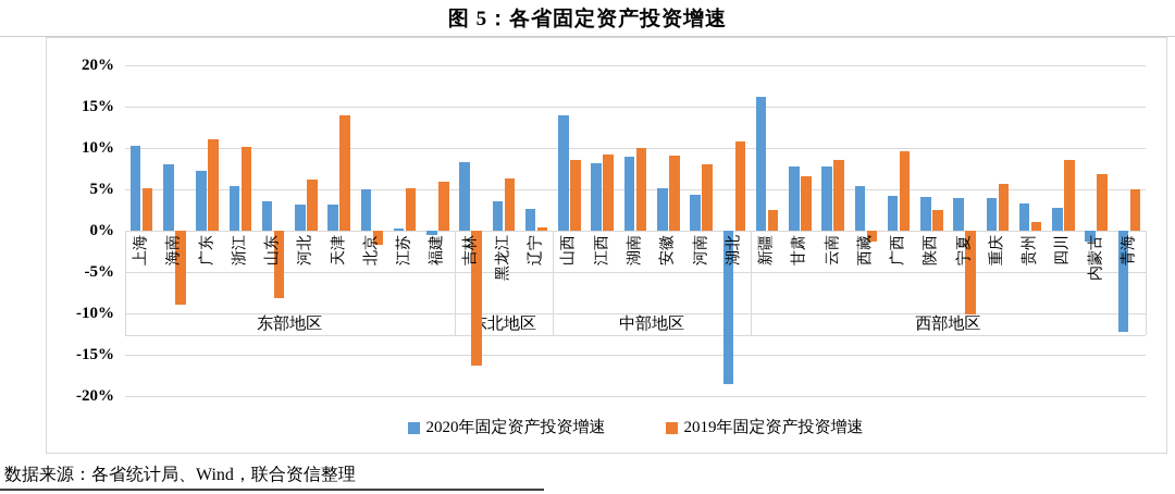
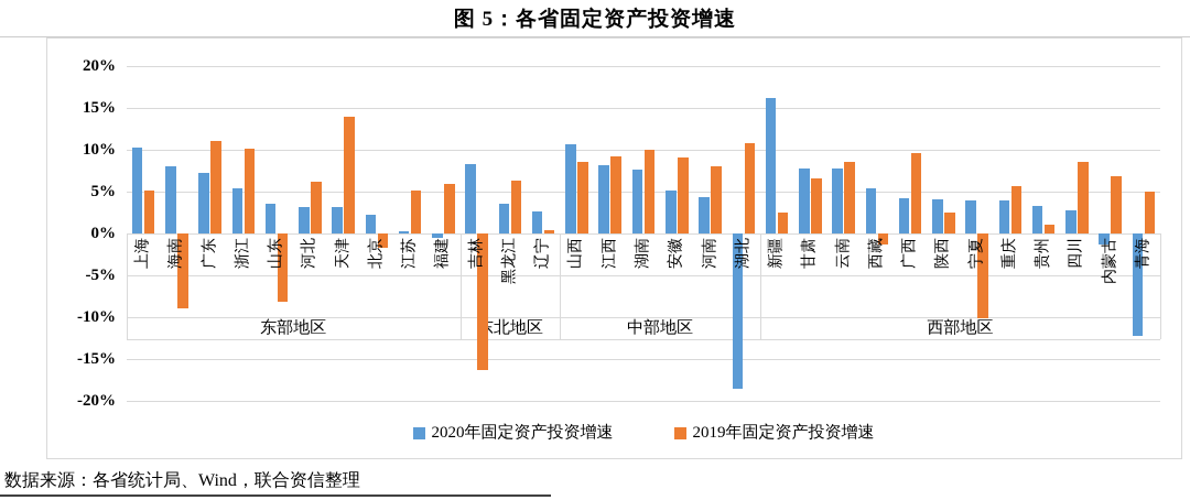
2020年固定资产投资增速/北京: 5% -> 2%
2020年固定资产投资增速/山西: 14% -> 11%
2020年固定资产投资增速/湖南: 9% -> 8%
